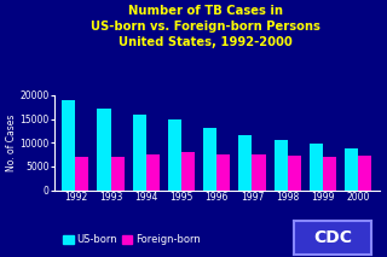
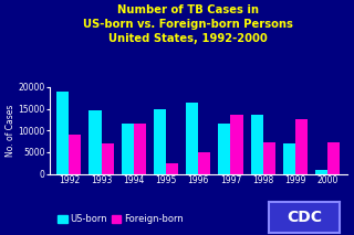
Foreign-born/1992: 7000 -> 9000
US-born/1993: 17200 -> 14500
US-born/1994: 16000 -> 11500
Foreign-born/1994: 7600 -> 11500
Foreign-born/1995: 8000 -> 2500
US-born/1996: 13000 -> 16500
Foreign-born/1996: 7500 -> 5000
Foreign-born/1997: 7500 -> 13500
US-born/1998: 10500 -> 13500
US-born/1999: 9700 -> 7000
Foreign-born/1999: 7000 -> 12500
US-born/2000: 8700 -> 1000
